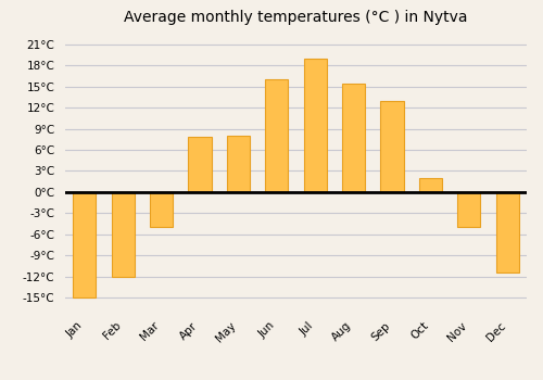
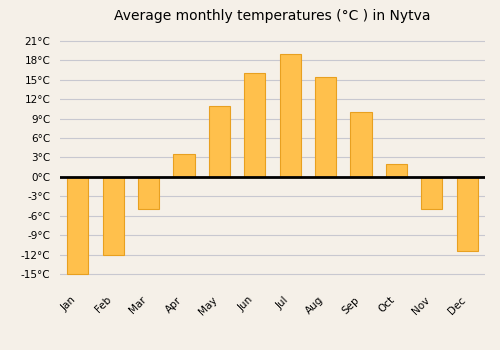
Apr: 7.8°C -> 3.5°C
May: 8.0°C -> 11.0°C
Sep: 13.0°C -> 10.0°C
